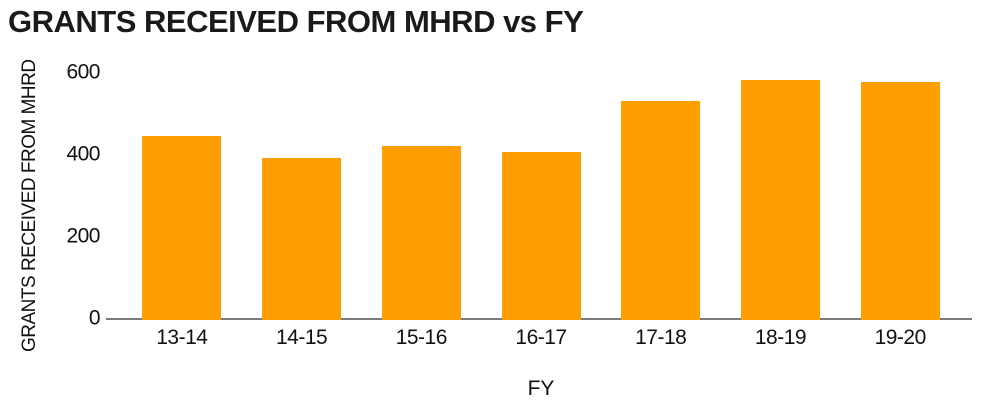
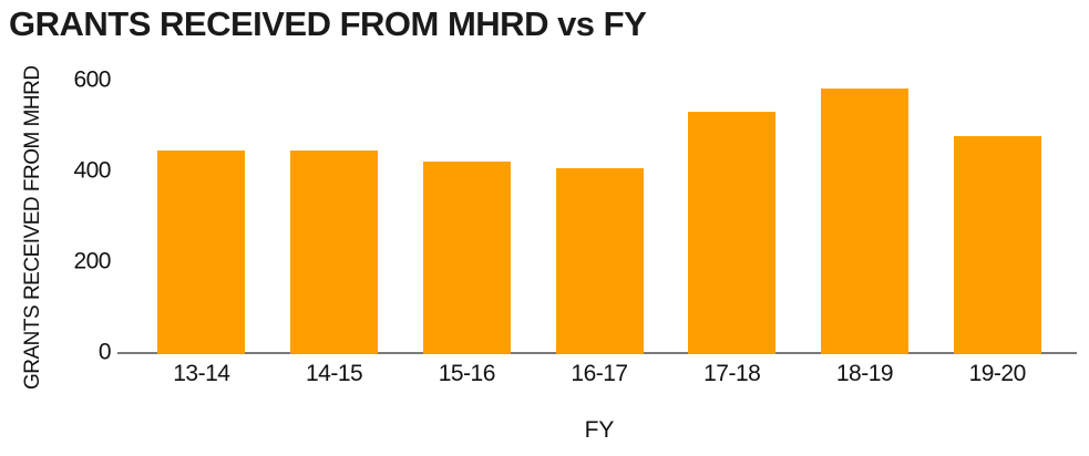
14-15: 400 -> 450
19-20: 580 -> 480
